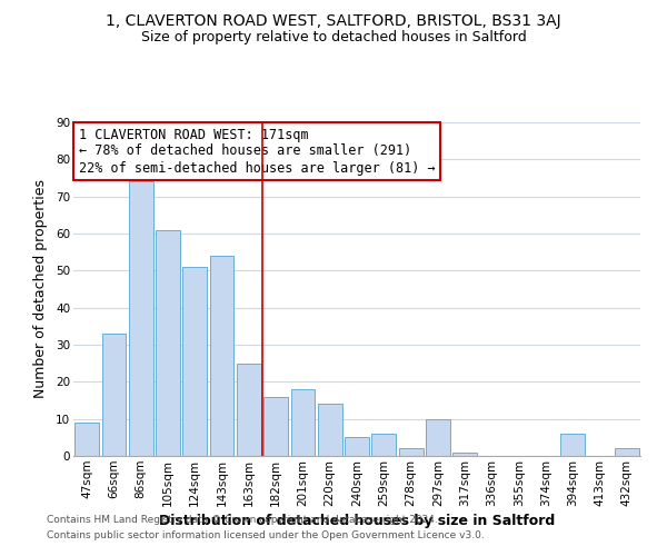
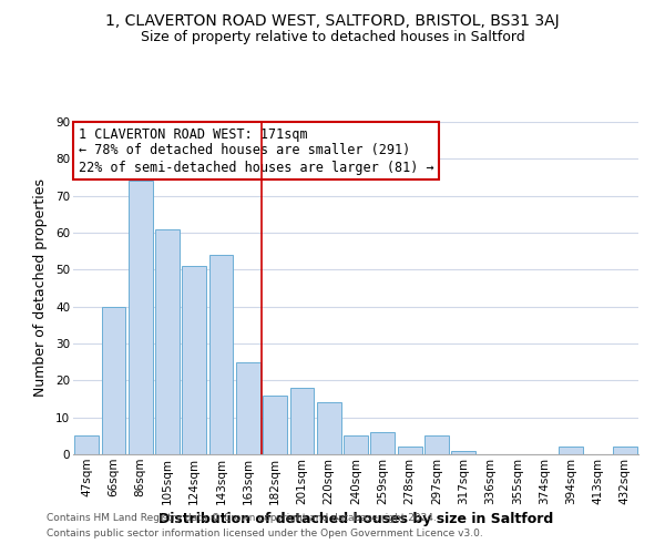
47sqm: 9 -> 5
66sqm: 33 -> 40
297sqm: 10 -> 5
394sqm: 6 -> 2
